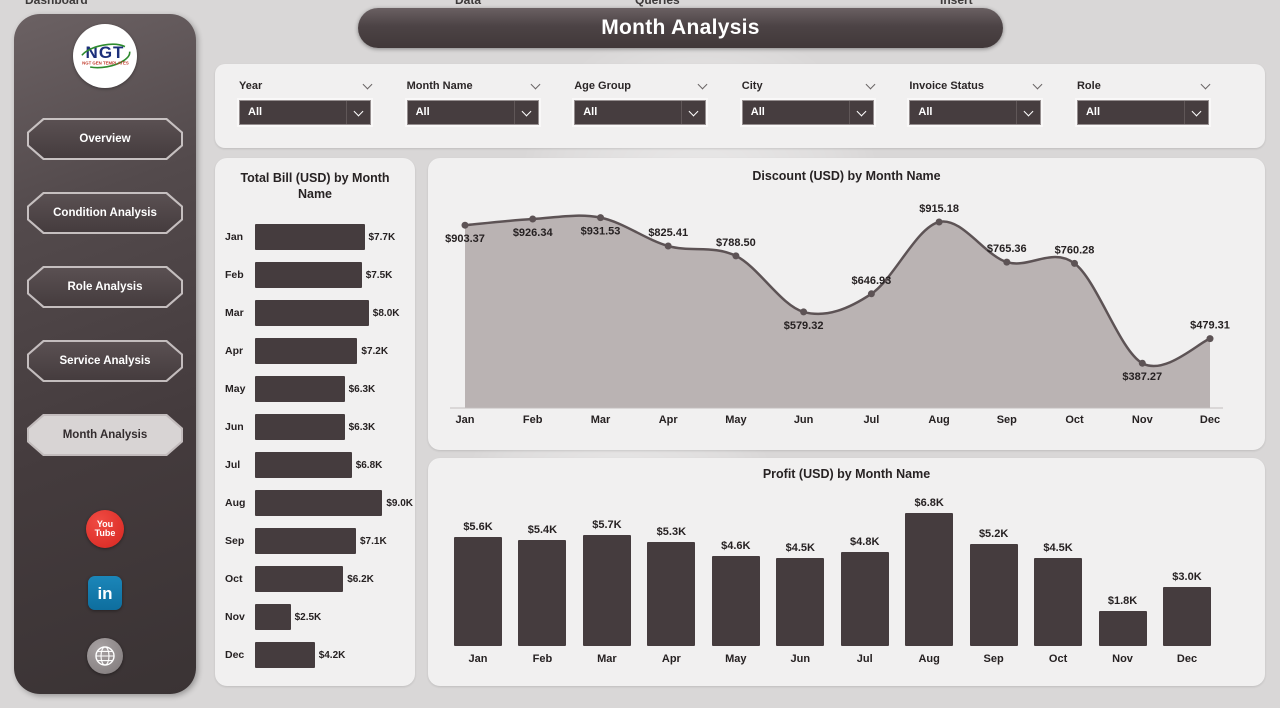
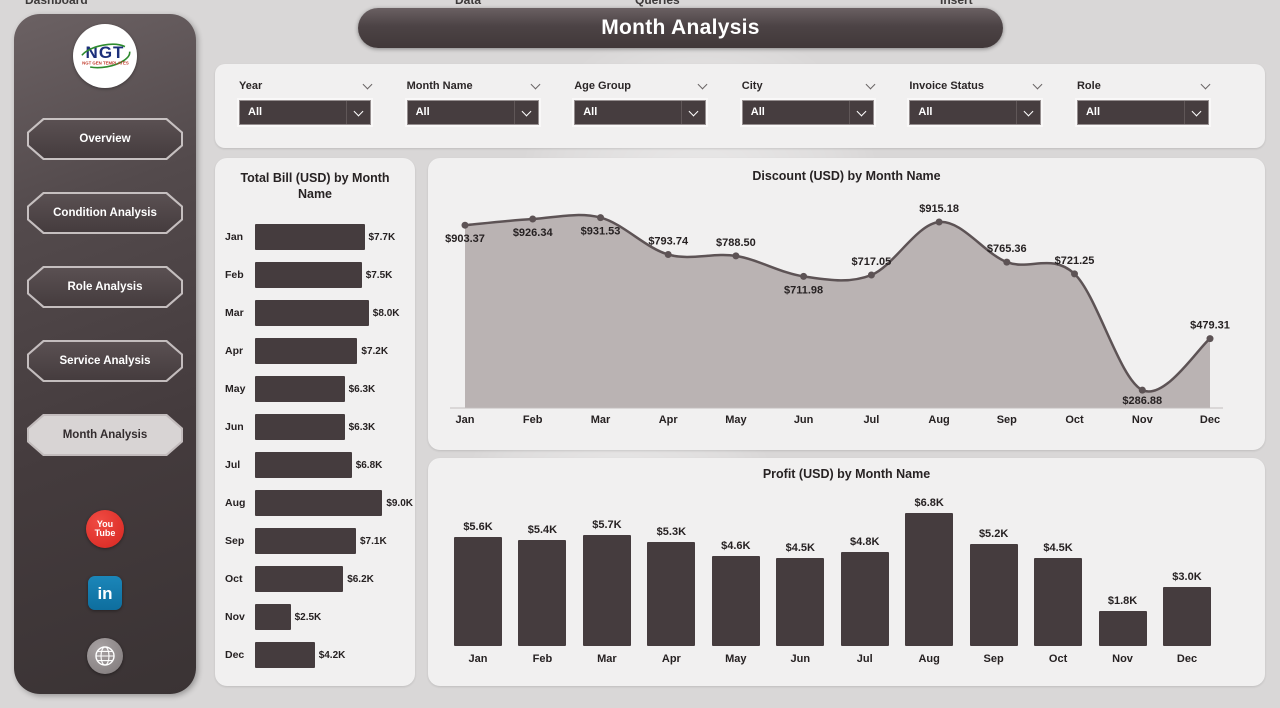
Discount (USD) by Month Name/Apr: $825.41 -> $793.74
Discount (USD) by Month Name/Jun: $579.32 -> $711.98
Discount (USD) by Month Name/Jul: $646.93 -> $717.05
Discount (USD) by Month Name/Oct: $760.28 -> $721.25
Discount (USD) by Month Name/Nov: $387.27 -> $286.88
